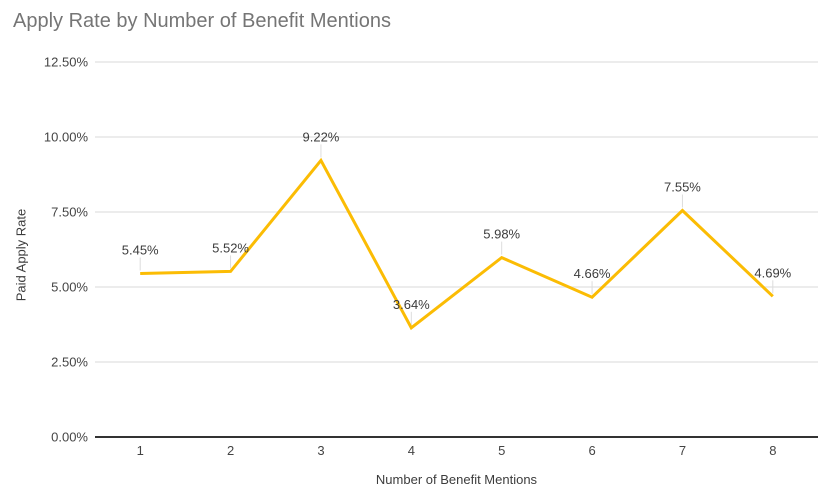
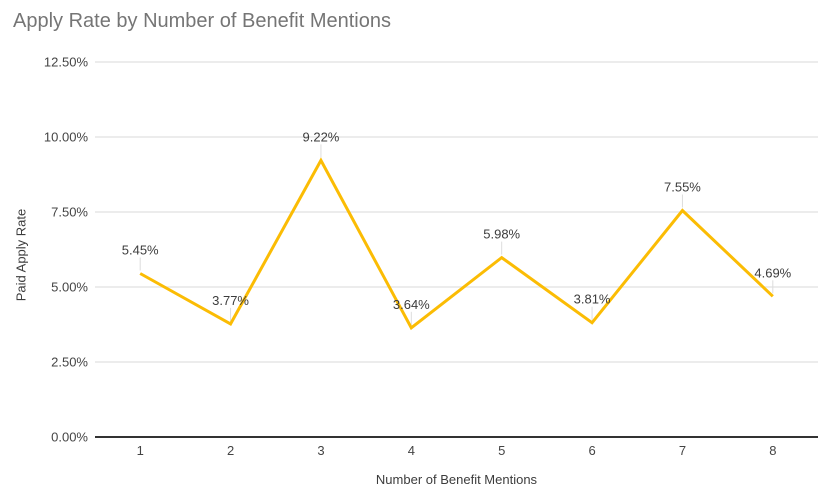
2: 5.52% -> 3.77%
6: 4.66% -> 3.81%
